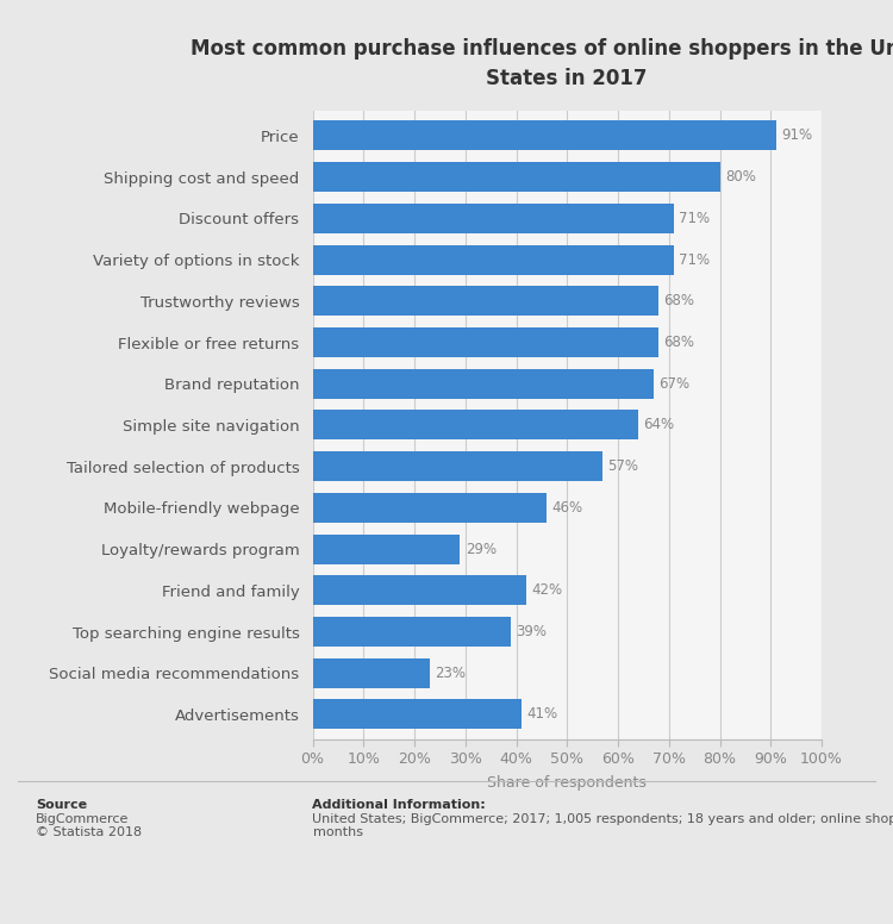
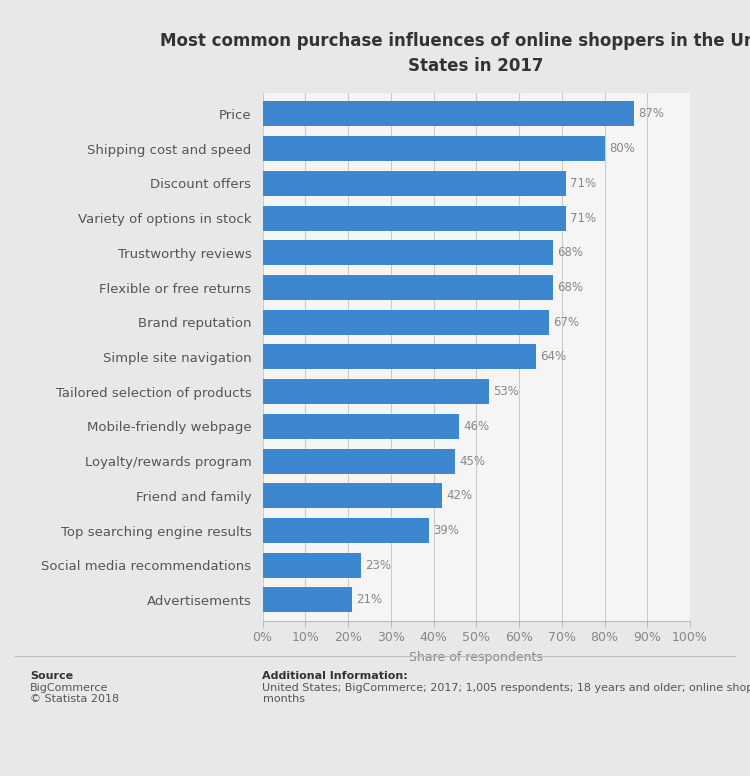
Price: 91% -> 87%
Tailored selection of products: 57% -> 53%
Loyalty/rewards program: 29% -> 45%
Advertisements: 41% -> 21%
